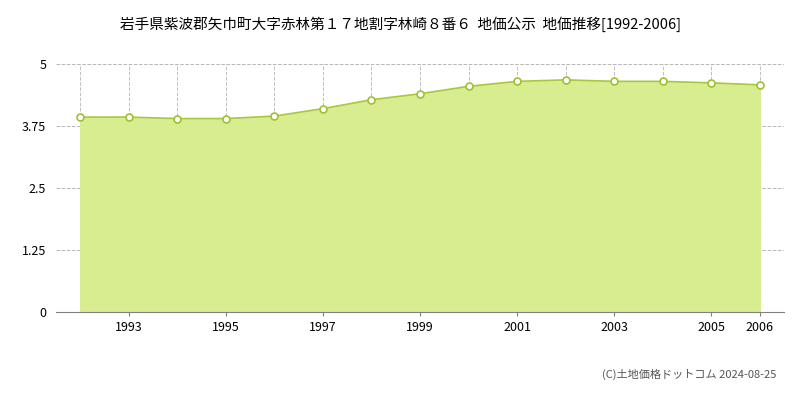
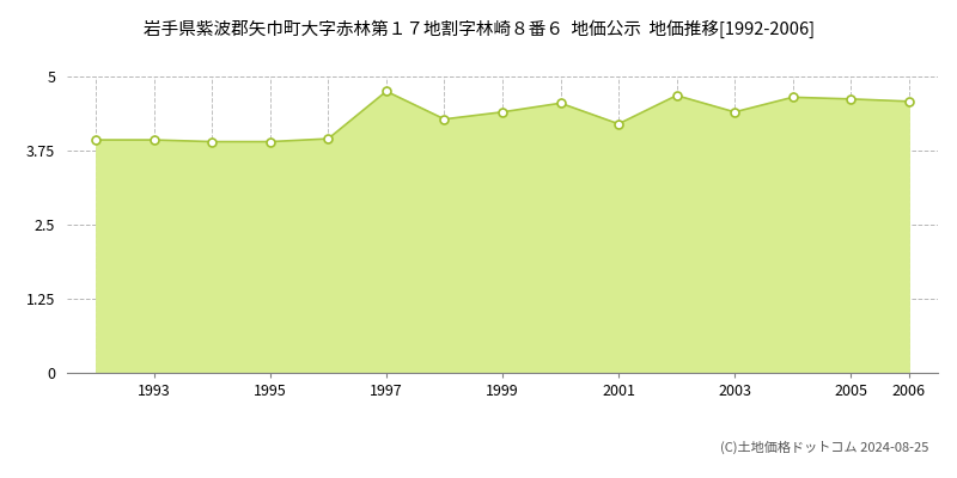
1997: 4.10 -> 4.75
2001: 4.65 -> 4.20
2003: 4.65 -> 4.40
